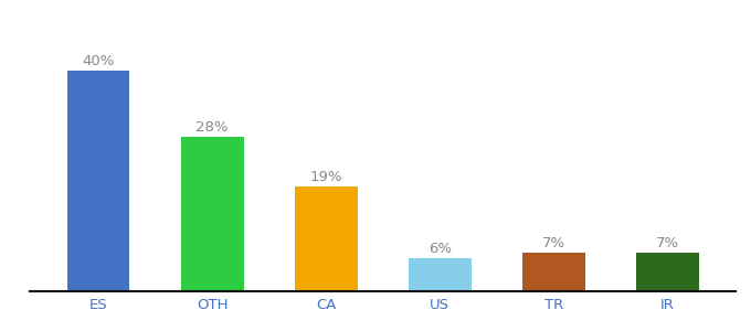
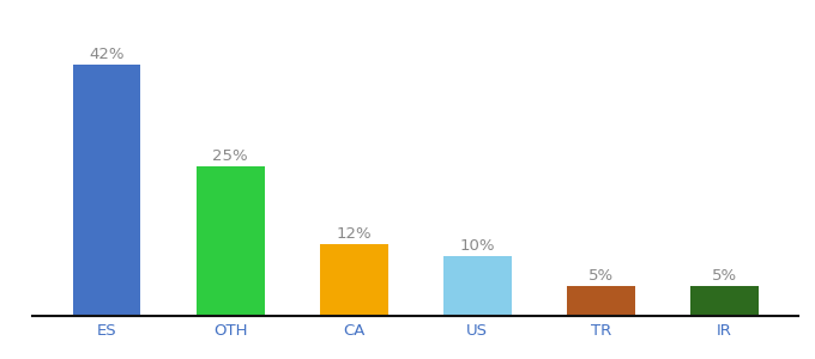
ES: 40% -> 42%
OTH: 28% -> 25%
CA: 19% -> 12%
US: 6% -> 10%
TR: 7% -> 5%
IR: 7% -> 5%
